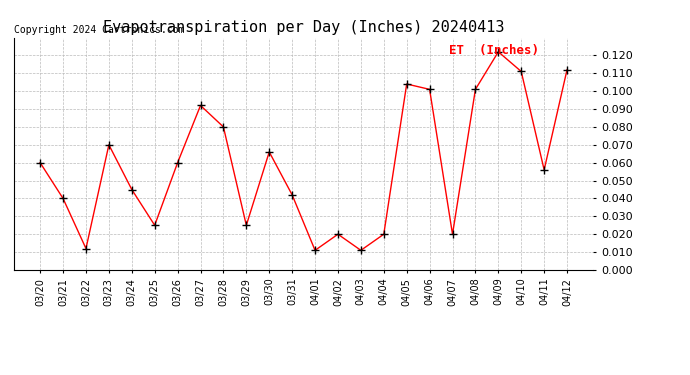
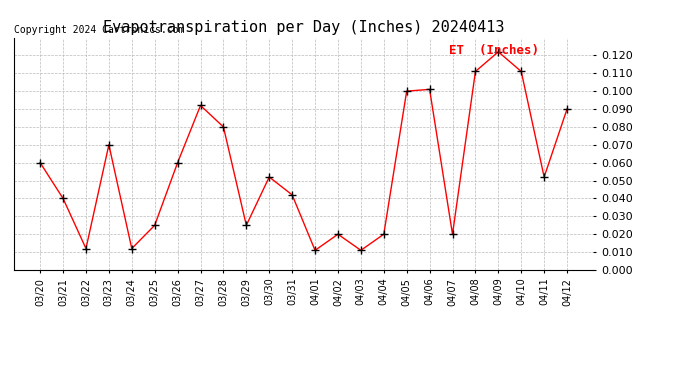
03/24: 0.045 -> 0.012
03/30: 0.066 -> 0.052
04/05: 0.104 -> 0.100
04/08: 0.101 -> 0.111
04/11: 0.056 -> 0.052
04/12: 0.112 -> 0.090
